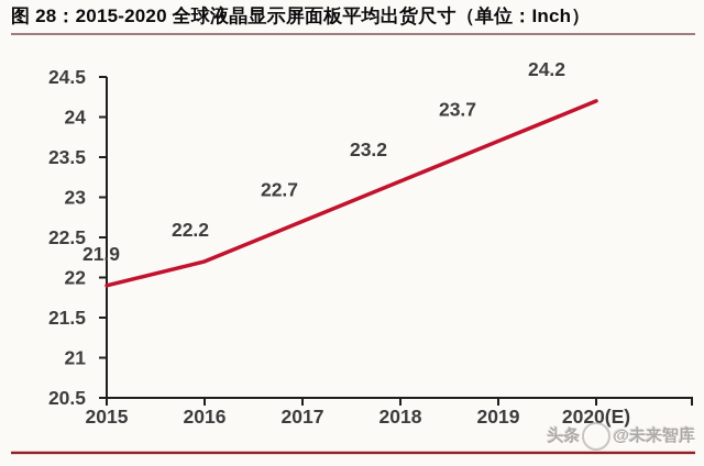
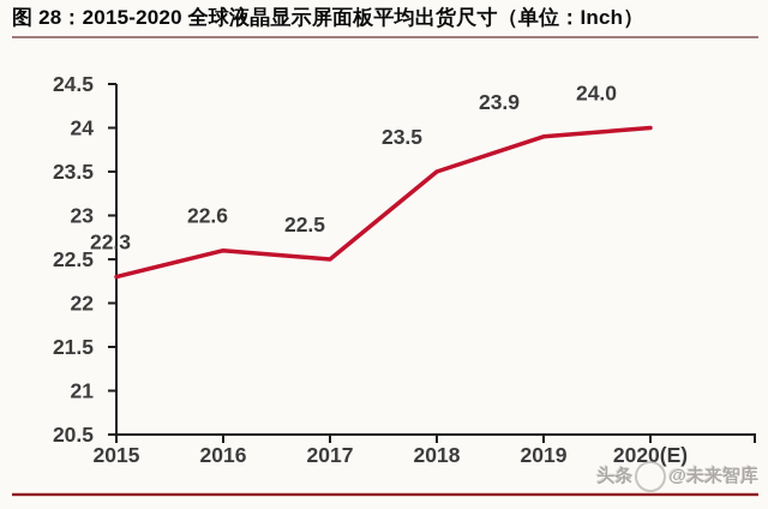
2015: 21.9 -> 22.3
2016: 22.2 -> 22.6
2017: 22.7 -> 22.5
2018: 23.2 -> 23.5
2019: 23.7 -> 23.9
2020(E): 24.2 -> 24.0
